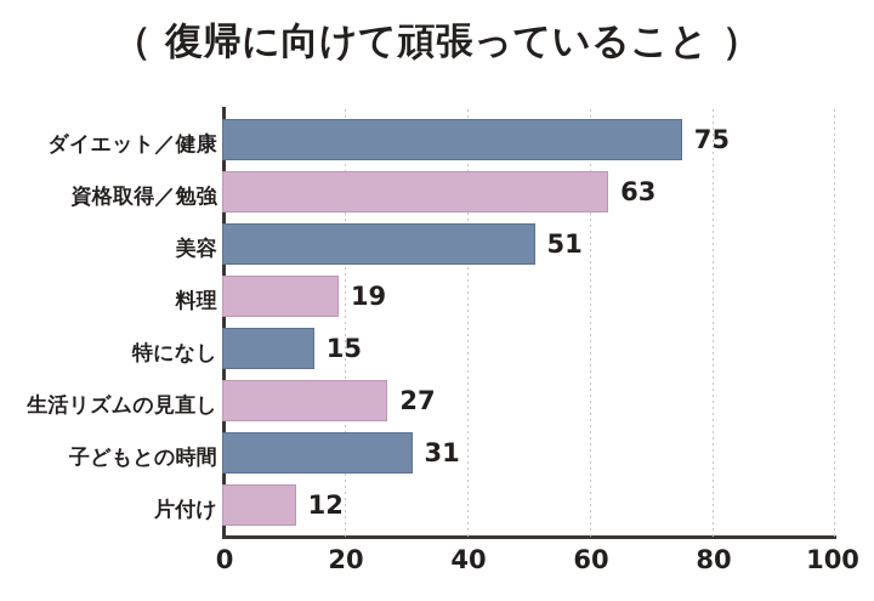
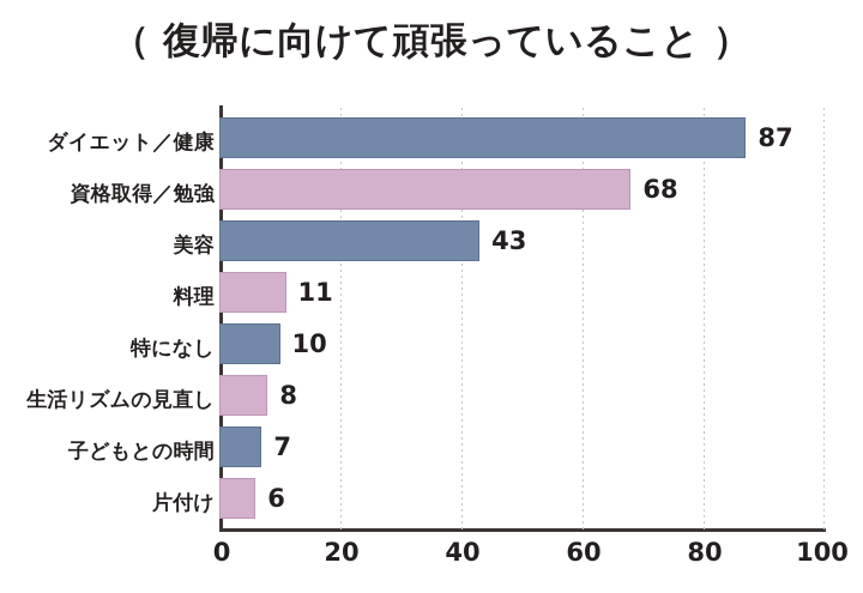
ダイエット／健康: 75 -> 87
資格取得／勉強: 63 -> 68
美容: 51 -> 43
料理: 19 -> 11
特になし: 15 -> 10
生活リズムの見直し: 27 -> 8
子どもとの時間: 31 -> 7
片付け: 12 -> 6
